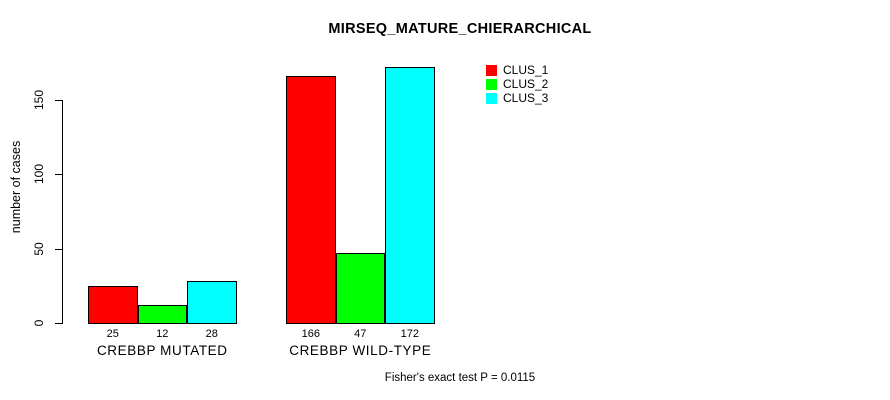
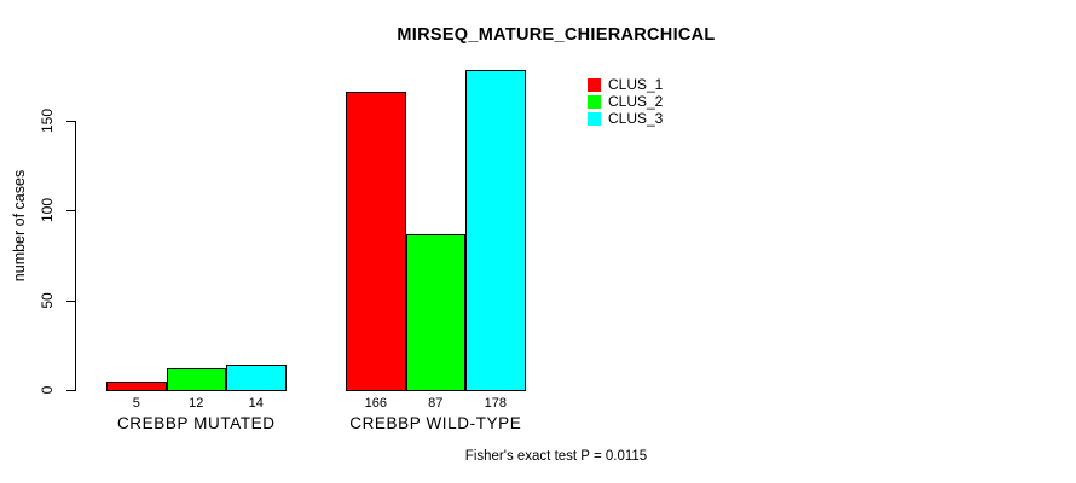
CLUS_1/CREBBP MUTATED: 25 -> 5
CLUS_3/CREBBP MUTATED: 28 -> 14
CLUS_2/CREBBP WILD-TYPE: 47 -> 87
CLUS_3/CREBBP WILD-TYPE: 172 -> 178
